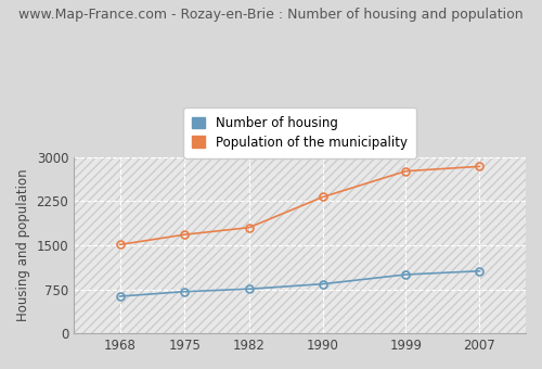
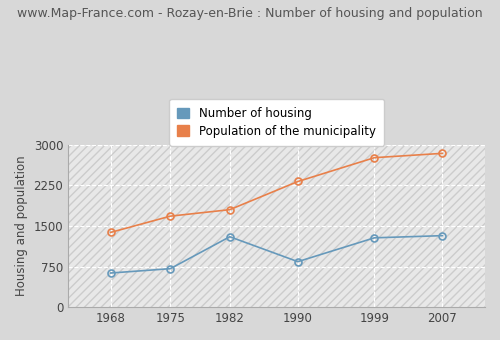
Population of the municipality/1968: 1510 -> 1380
Number of housing/1982: 760 -> 1300
Number of housing/1999: 1000 -> 1280
Number of housing/2007: 1060 -> 1320
